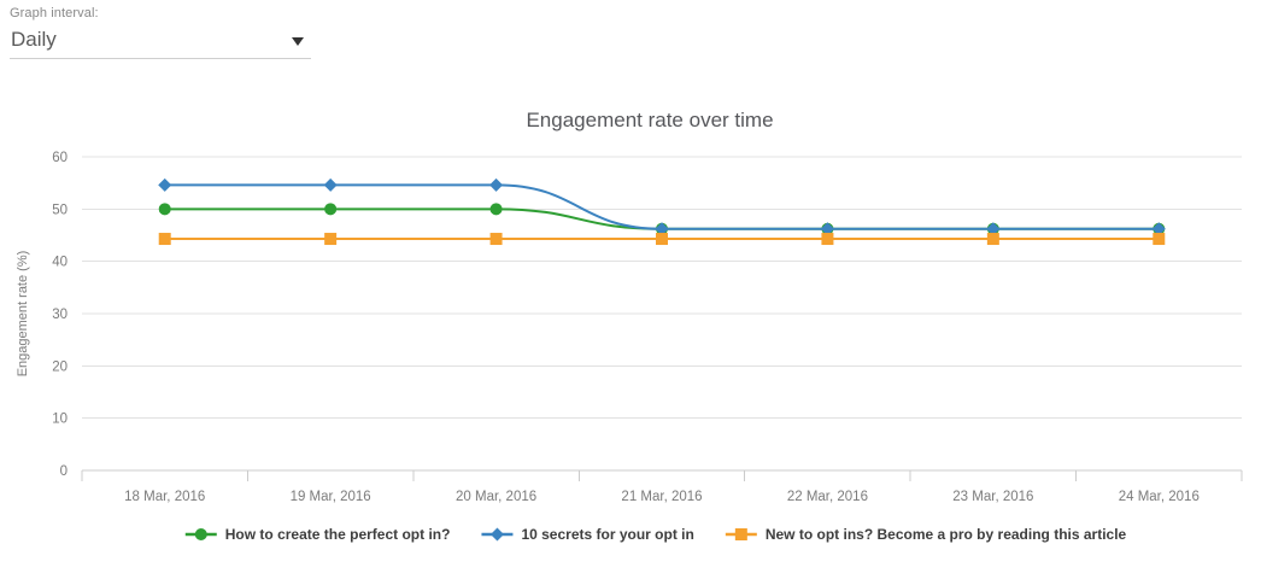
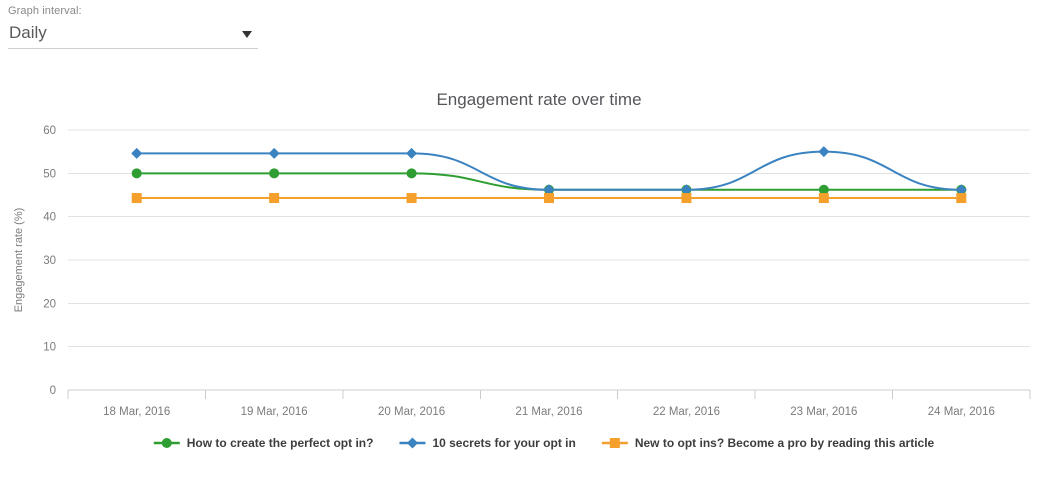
10 secrets for your opt in/23 Mar, 2016: 46 -> 55
